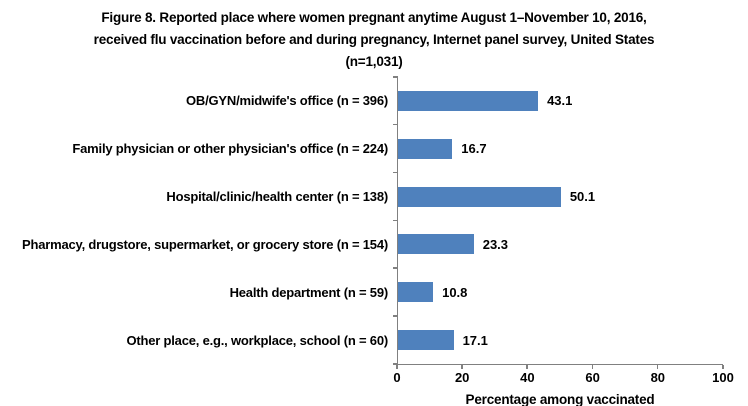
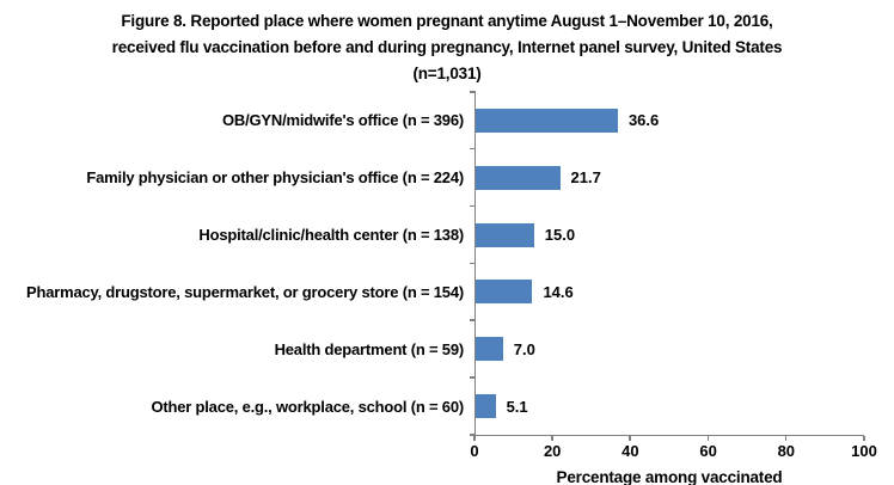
OB/GYN/midwife's office (n = 396): 43.1 -> 36.6
Family physician or other physician's office (n = 224): 16.7 -> 21.7
Hospital/clinic/health center (n = 138): 50.1 -> 15.0
Pharmacy, drugstore, supermarket, or grocery store (n = 154): 23.3 -> 14.6
Health department (n = 59): 10.8 -> 7.0
Other place, e.g., workplace, school (n = 60): 17.1 -> 5.1
